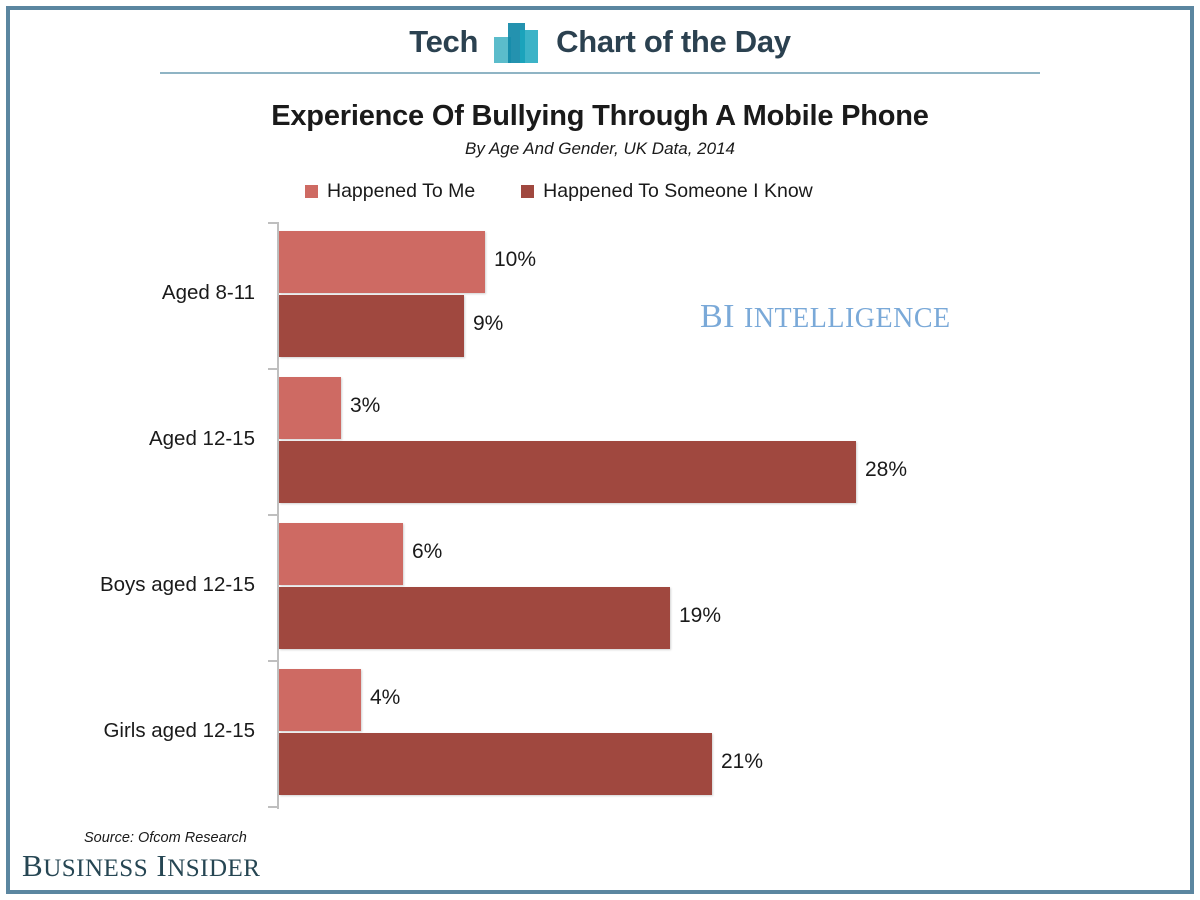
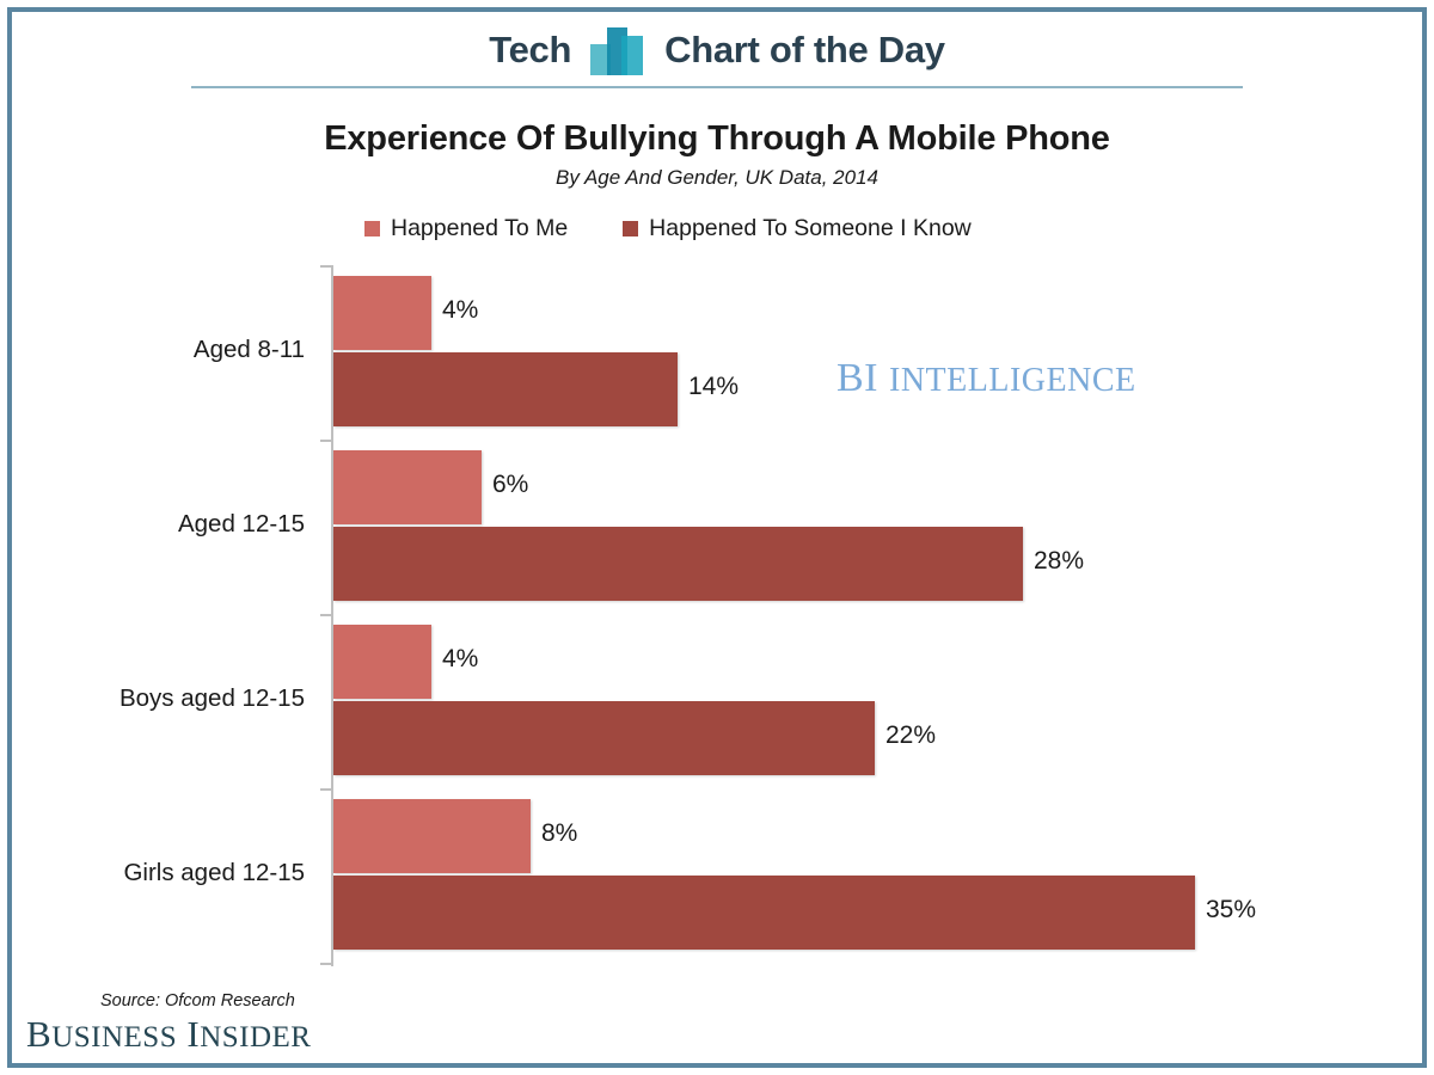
Happened To Me/Aged 8-11: 10% -> 4%
Happened To Someone I Know/Aged 8-11: 9% -> 14%
Happened To Me/Aged 12-15: 3% -> 6%
Happened To Me/Boys aged 12-15: 6% -> 4%
Happened To Someone I Know/Boys aged 12-15: 19% -> 22%
Happened To Me/Girls aged 12-15: 4% -> 8%
Happened To Someone I Know/Girls aged 12-15: 21% -> 35%
